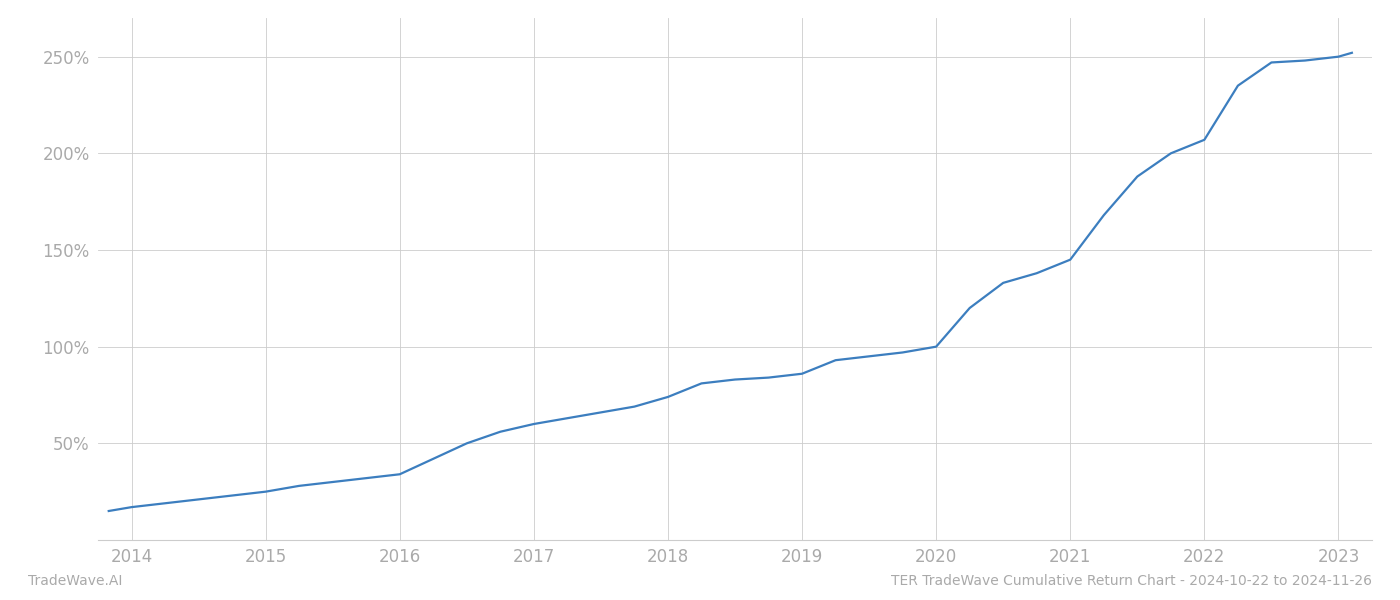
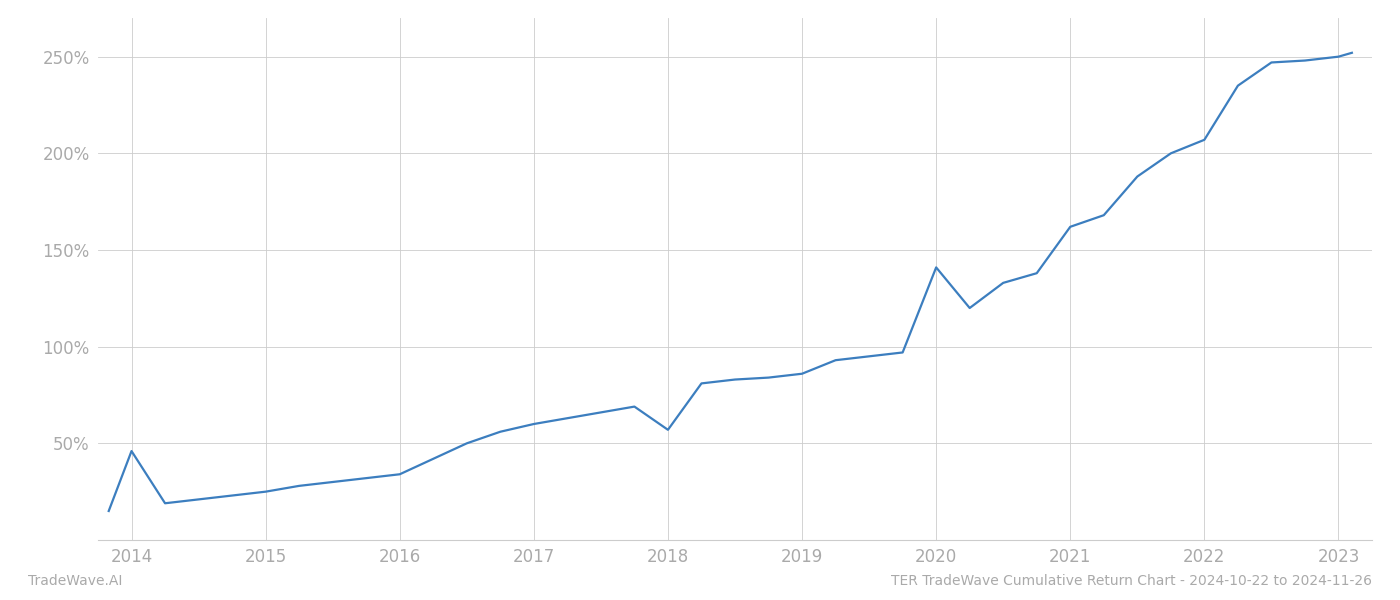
2014: 17% -> 46%
2018: 74% -> 57%
2020: 100% -> 141%
2021: 145% -> 162%
